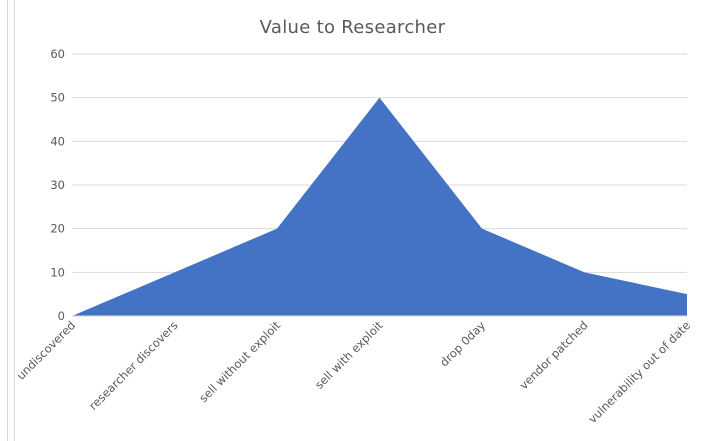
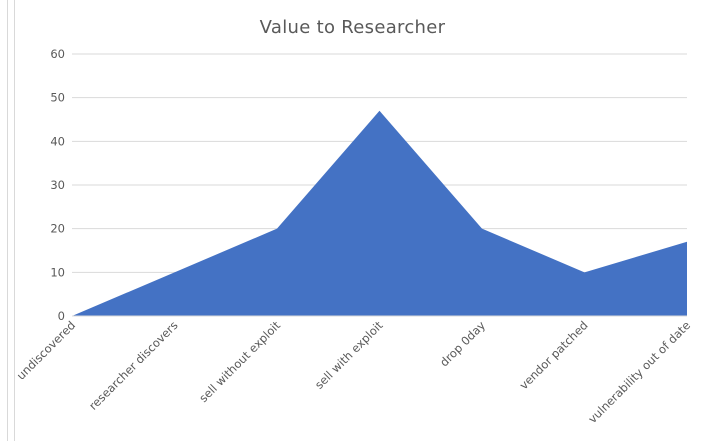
sell with exploit: 50 -> 47
vulnerability out of date: 5 -> 17
